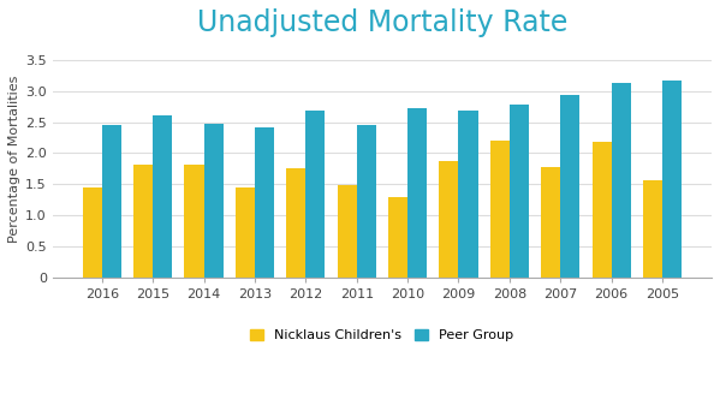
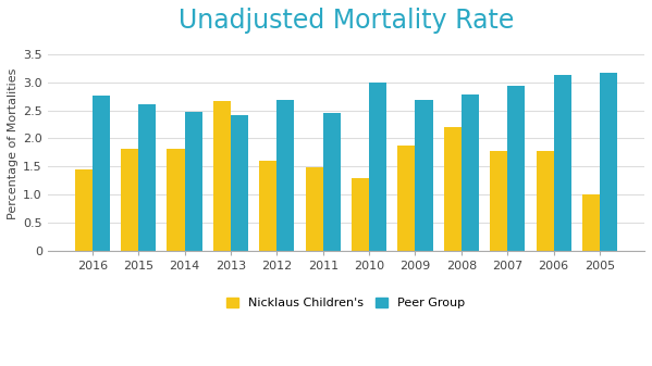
Peer Group/2016: 2.45 -> 2.76
Nicklaus Children's/2013: 1.45 -> 2.66
Nicklaus Children's/2012: 1.75 -> 1.60
Peer Group/2010: 2.73 -> 3.00
Nicklaus Children's/2006: 2.18 -> 1.78
Nicklaus Children's/2005: 1.57 -> 1.00
